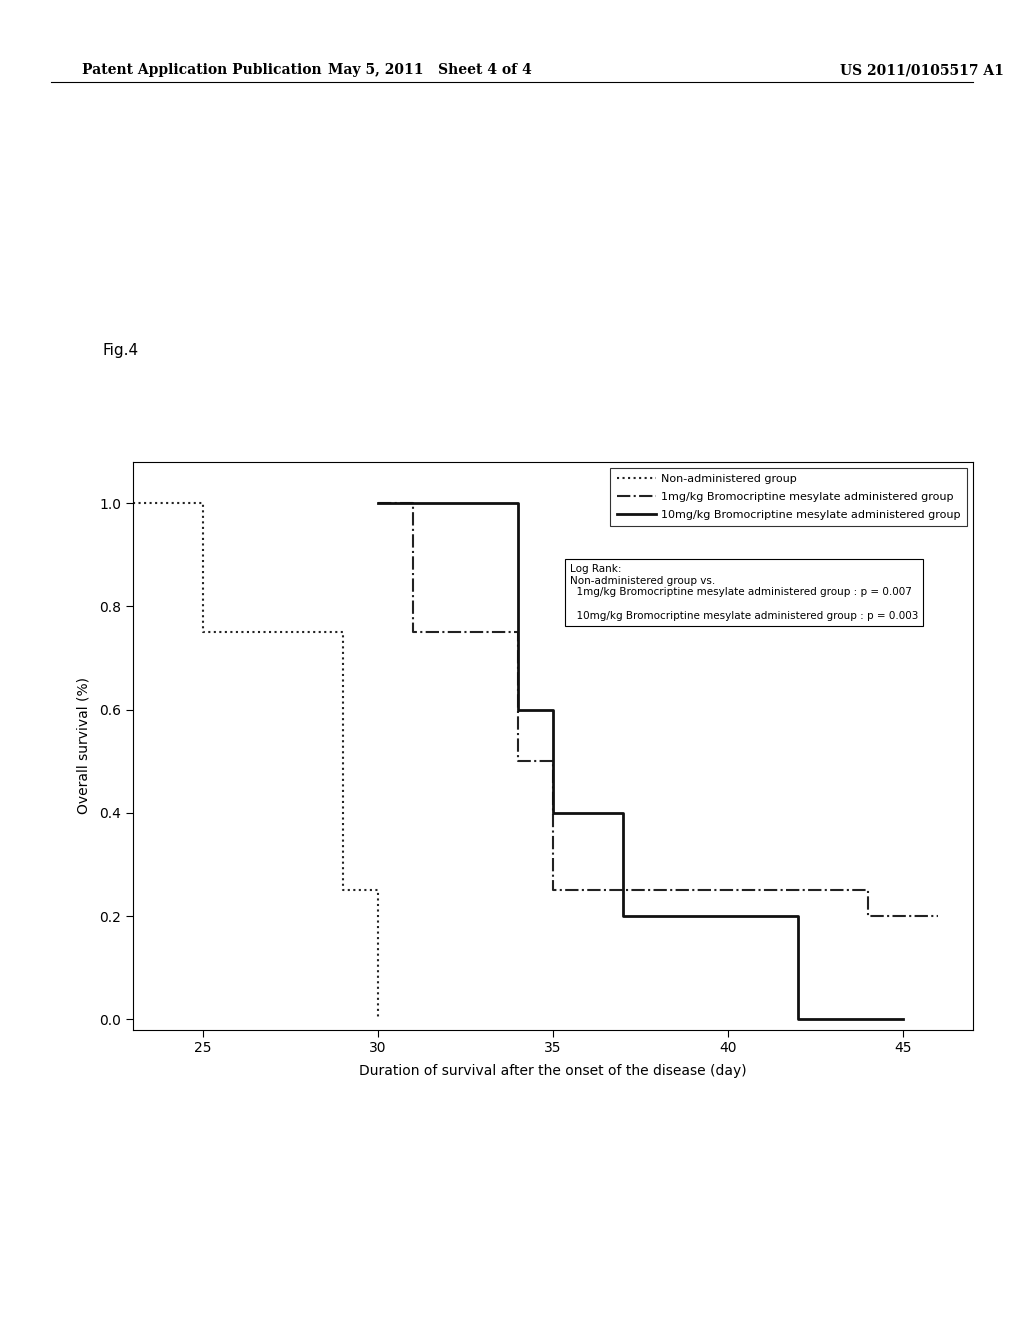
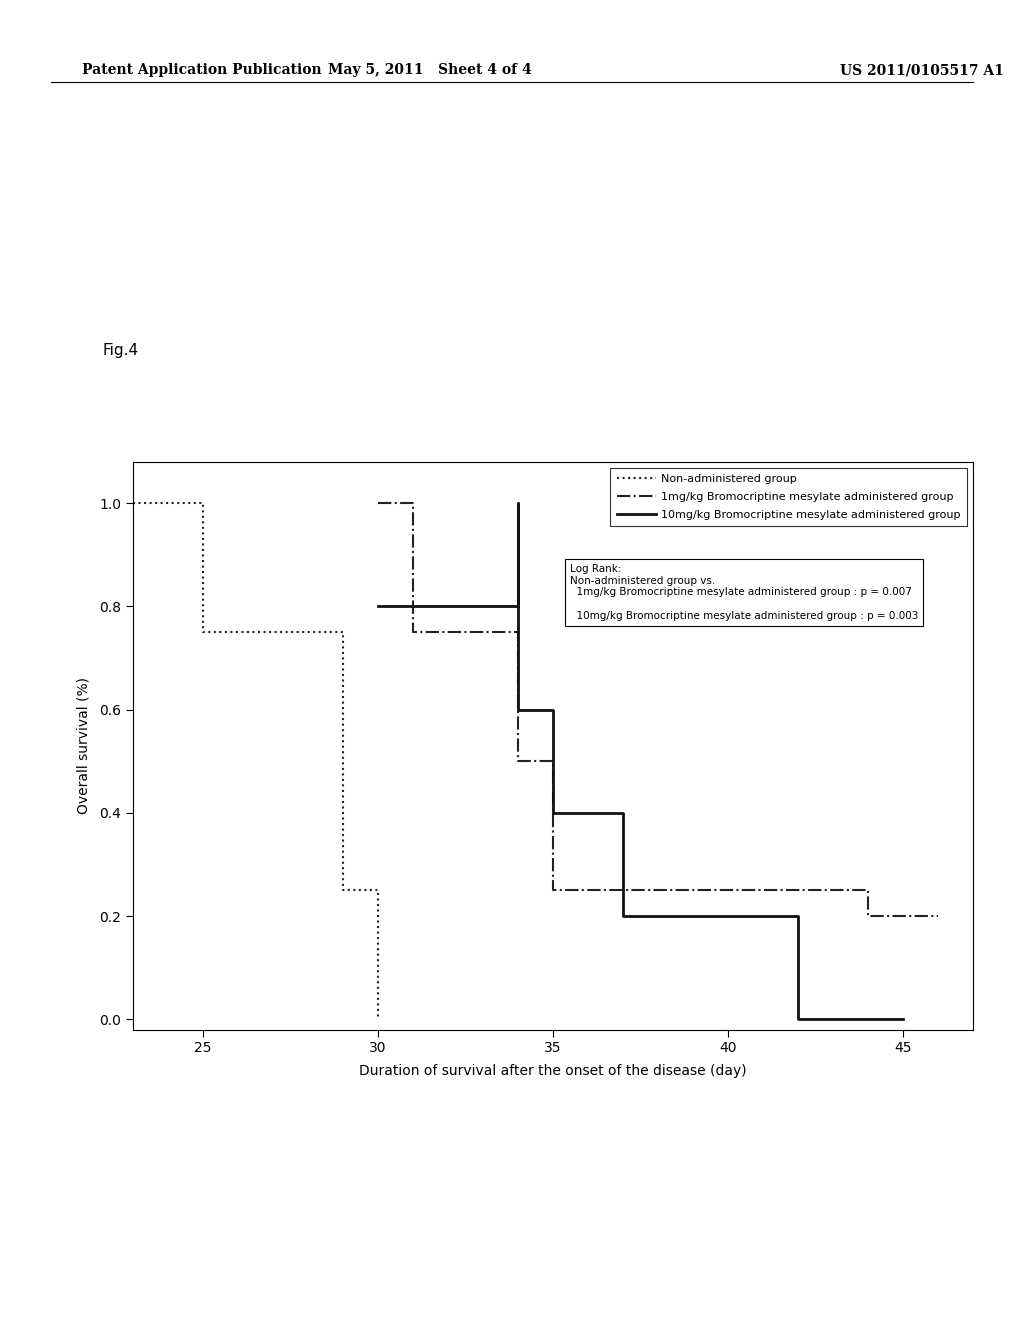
10mg/kg Bromocriptine mesylate administered group/30: 1.0 -> 0.8
